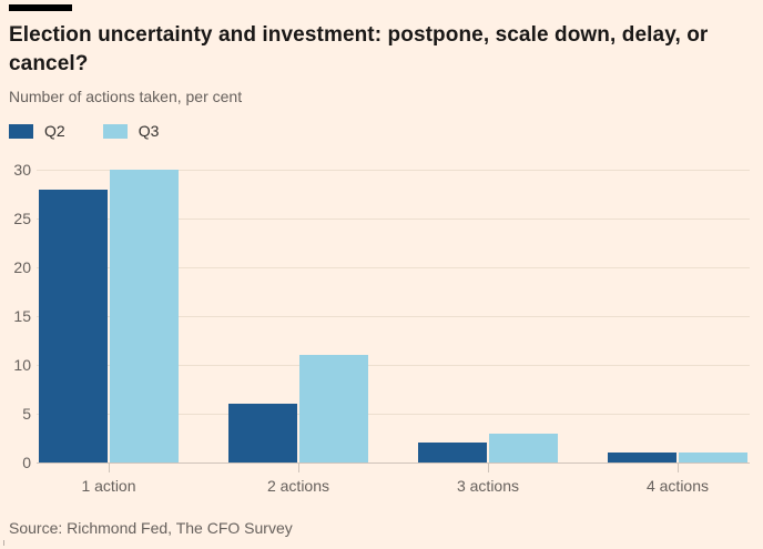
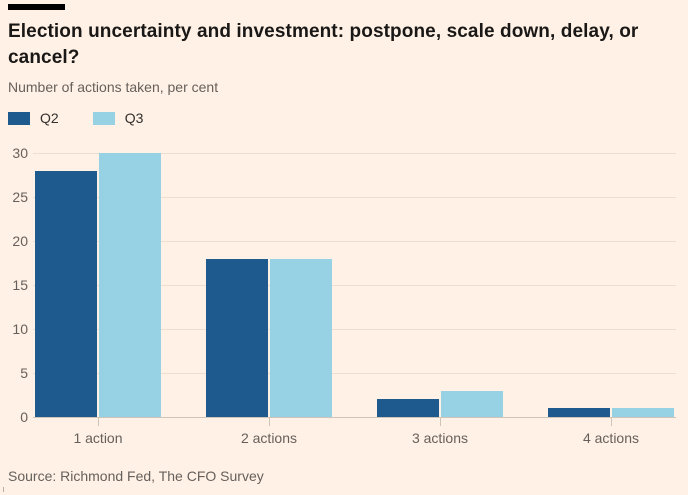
Q2/2 actions: 6 -> 18
Q3/2 actions: 11 -> 18
